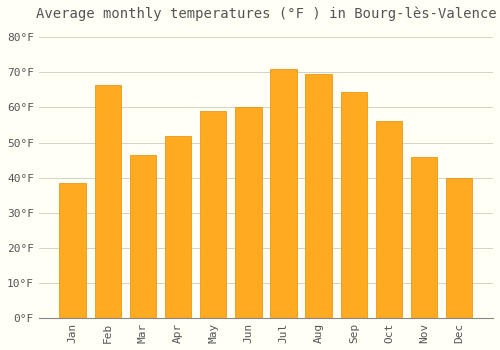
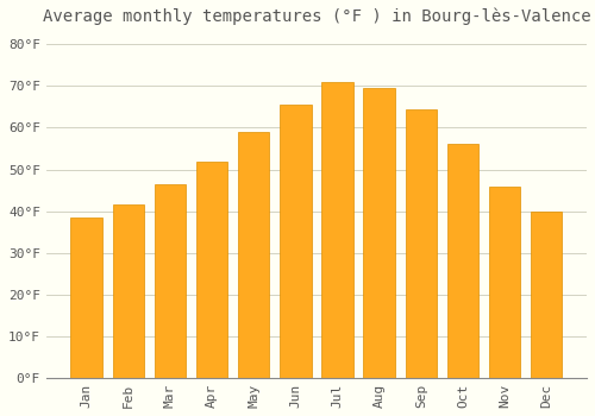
Feb: 66.5°F -> 41.5°F
Jun: 60.0°F -> 65.5°F
